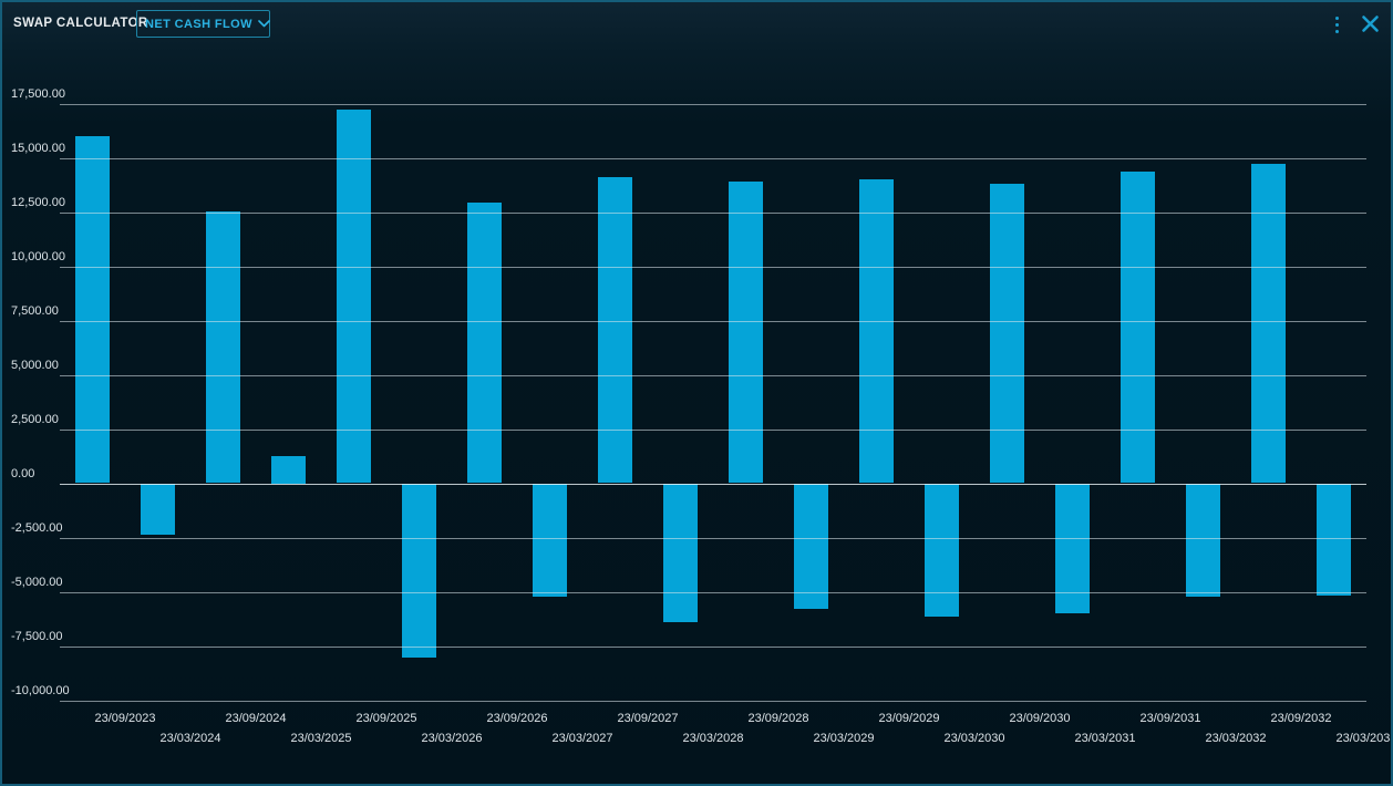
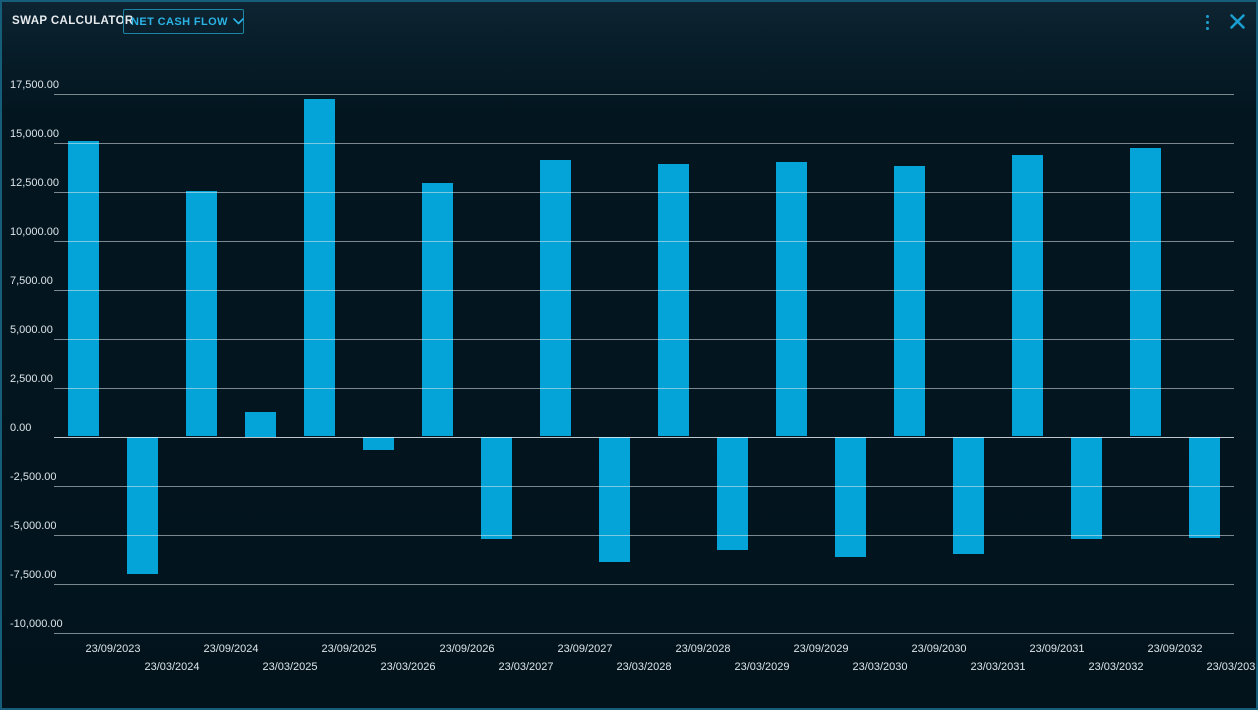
23/09/2023: 16000 -> 15100
23/03/2024: -2400 -> -7000
23/03/2026: -8000 -> -700
